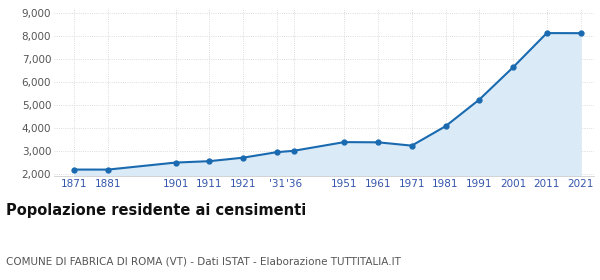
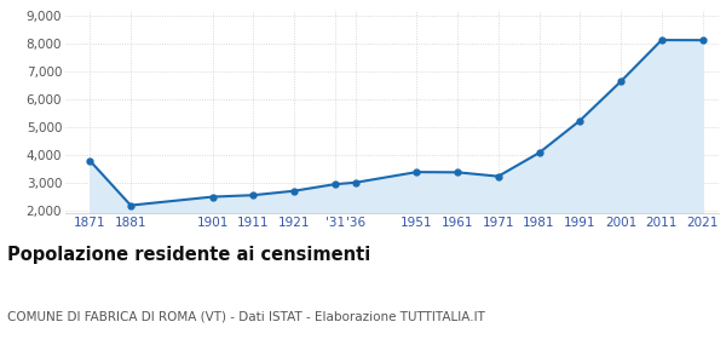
1871: 2,200 -> 3,800
